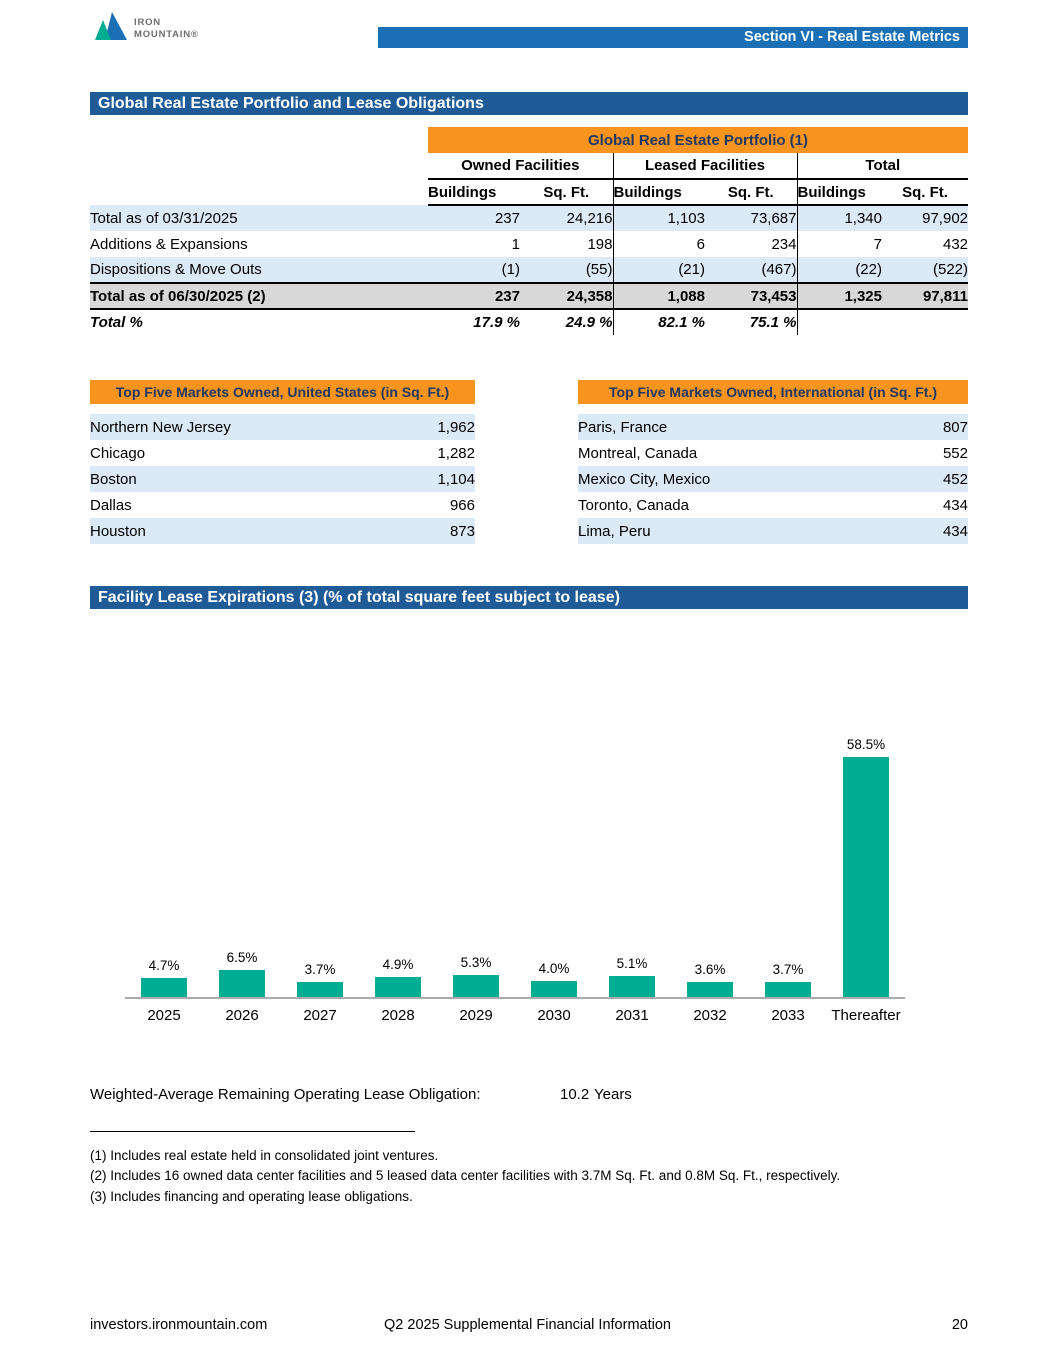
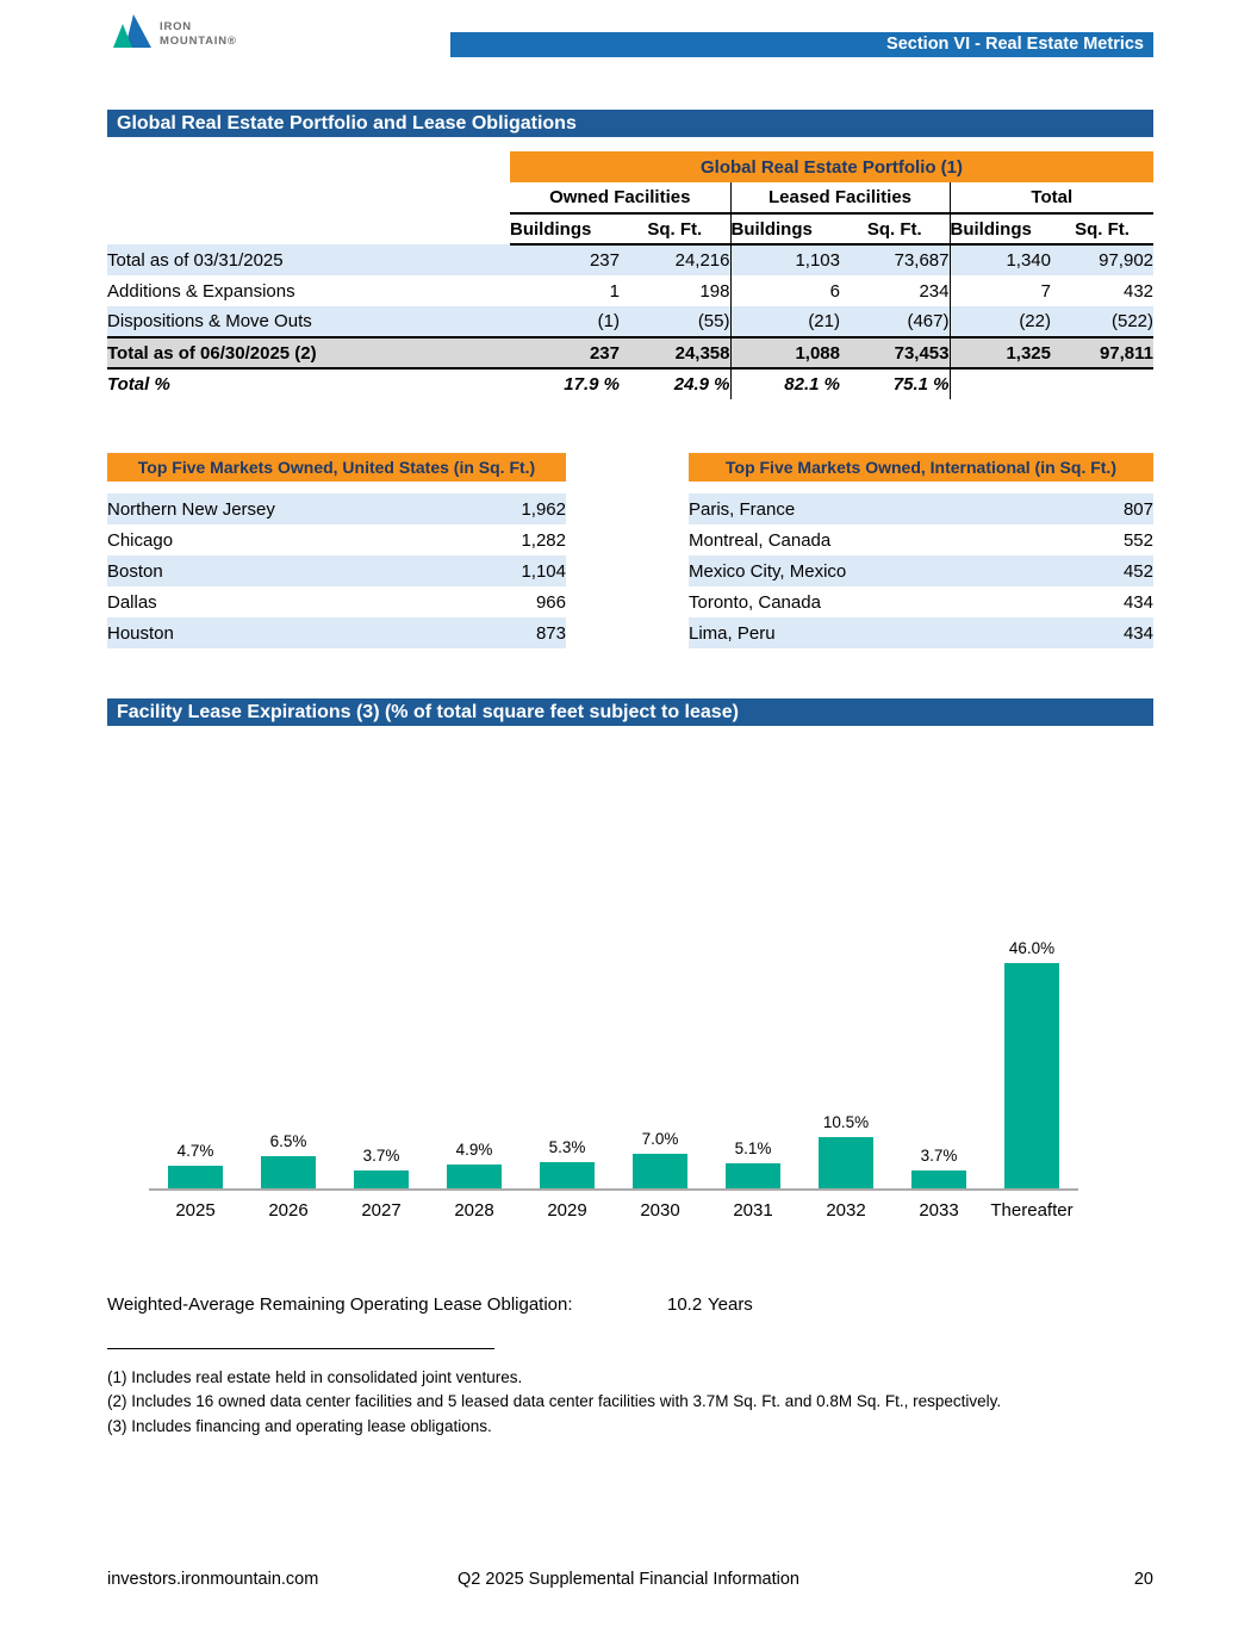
2030: 4.0% -> 7.0%
2032: 3.6% -> 10.5%
Thereafter: 58.5% -> 46.0%
